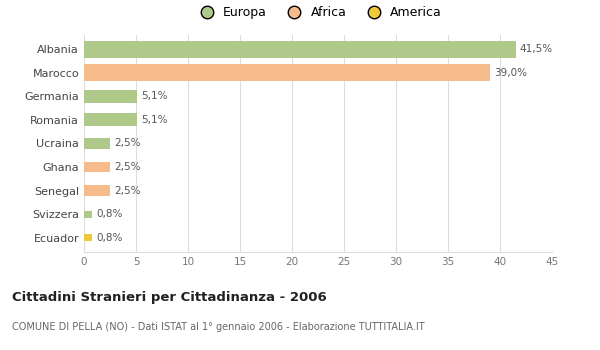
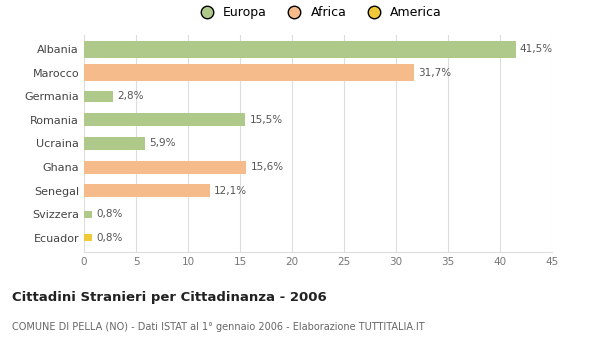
Marocco: 39,0% -> 31,7%
Germania: 5,1% -> 2,8%
Romania: 5,1% -> 15,5%
Ucraina: 2,5% -> 5,9%
Ghana: 2,5% -> 15,6%
Senegal: 2,5% -> 12,1%
